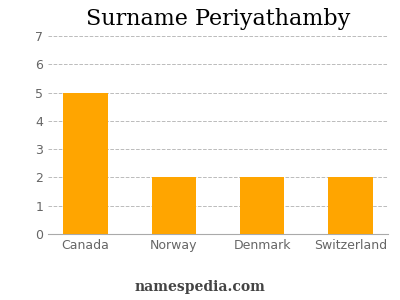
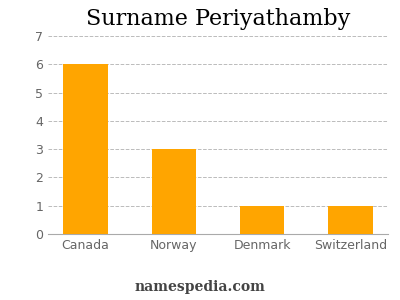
Canada: 5 -> 6
Norway: 2 -> 3
Denmark: 2 -> 1
Switzerland: 2 -> 1
